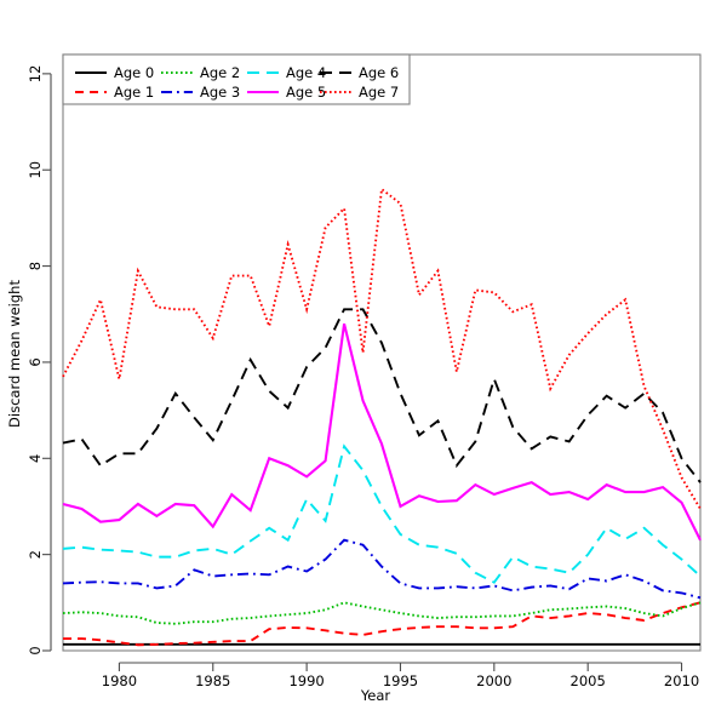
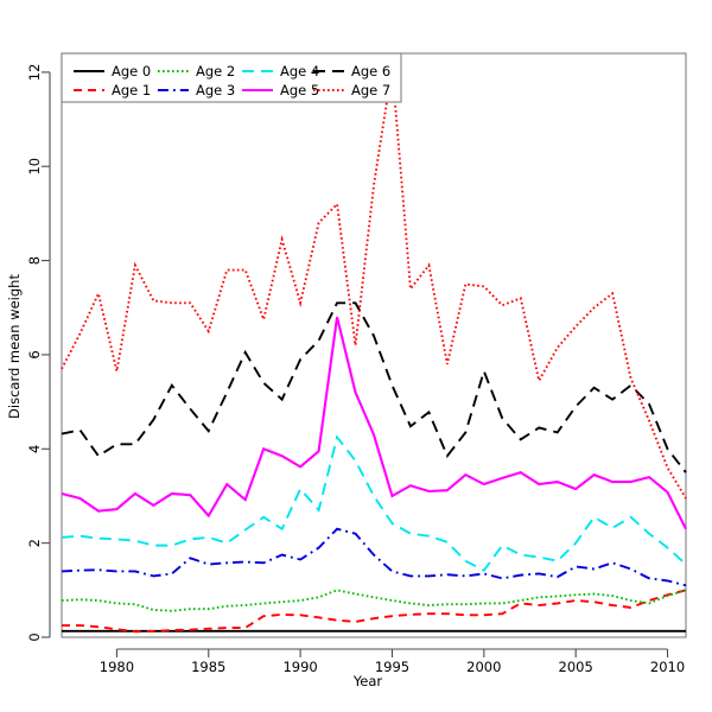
Age 7/1995: 9.3 -> 12.1
